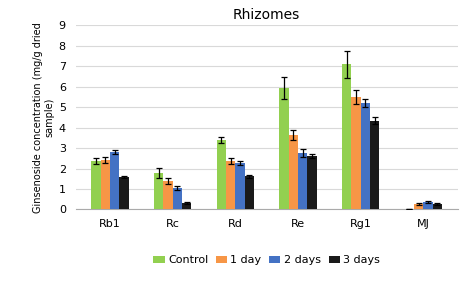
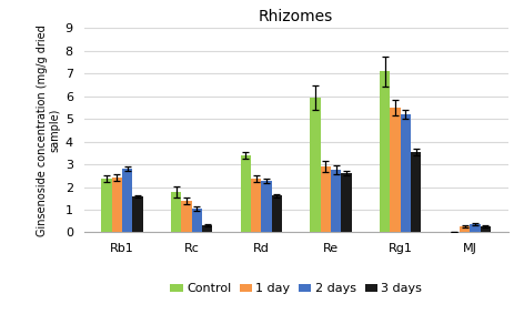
1 day/Re: 3.65 -> 2.90
3 days/Rg1: 4.35 -> 3.55
